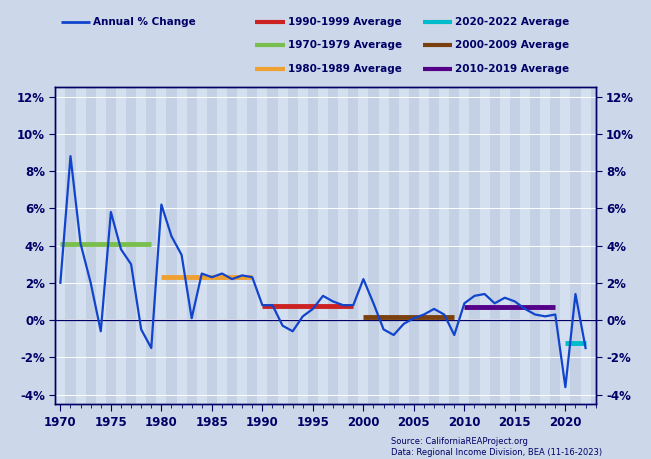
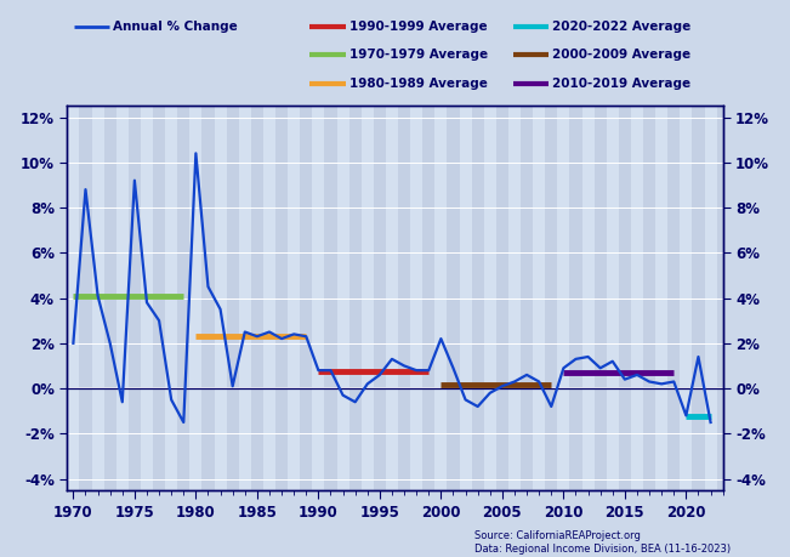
1975: 5.8% -> 9.2%
1980: 6.2% -> 10.4%
2015: 1.0% -> 0.4%
2020: -3.6% -> -1.2%
